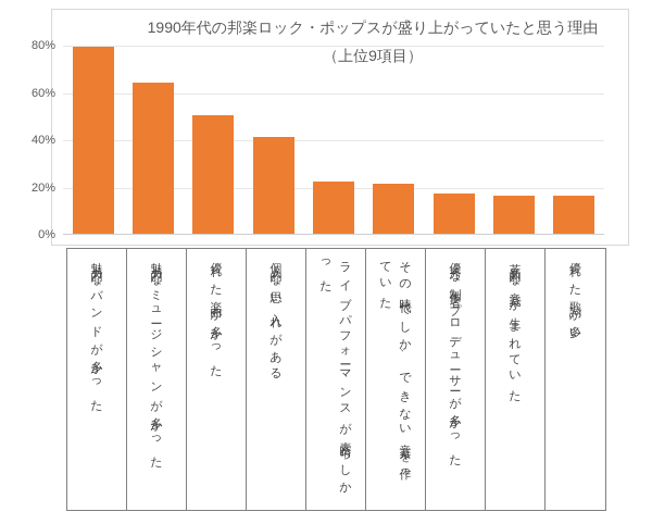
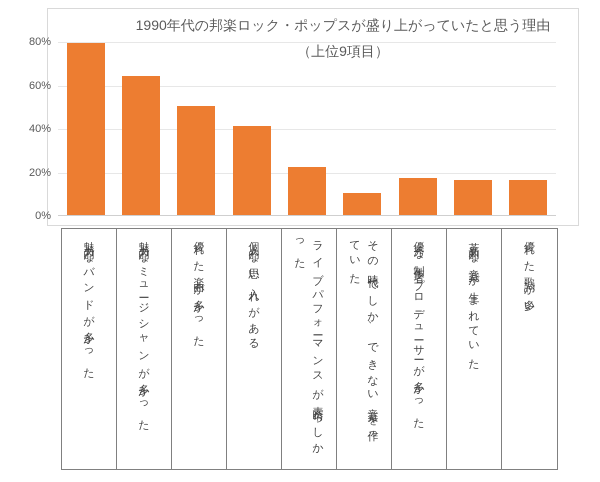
その時代でしか、できない音楽を作っていた: 21% -> 10%
